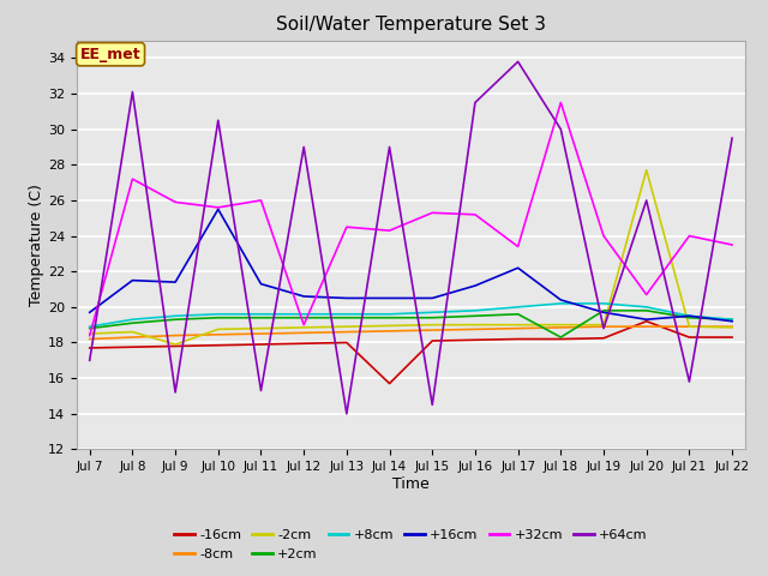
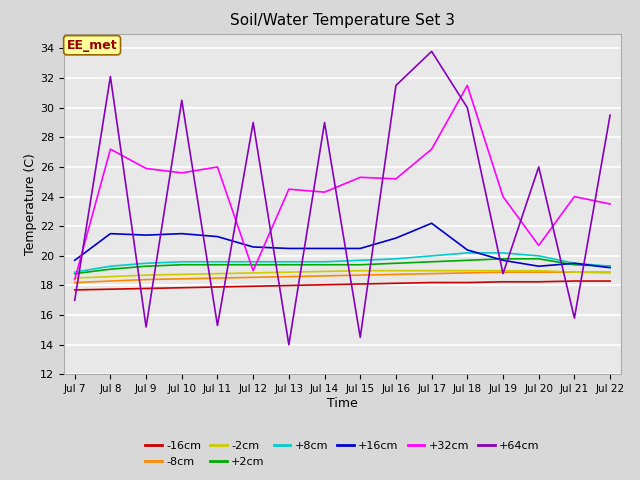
-2cm/Jul 9: 17.9 -> 18.7
+16cm/Jul 10: 25.5 -> 21.5
-16cm/Jul 14: 15.7 -> 18.1
+32cm/Jul 17: 23.4 -> 27.2
+2cm/Jul 18: 18.3 -> 19.7
-16cm/Jul 20: 19.2 -> 18.2
-2cm/Jul 20: 27.7 -> 19.0
